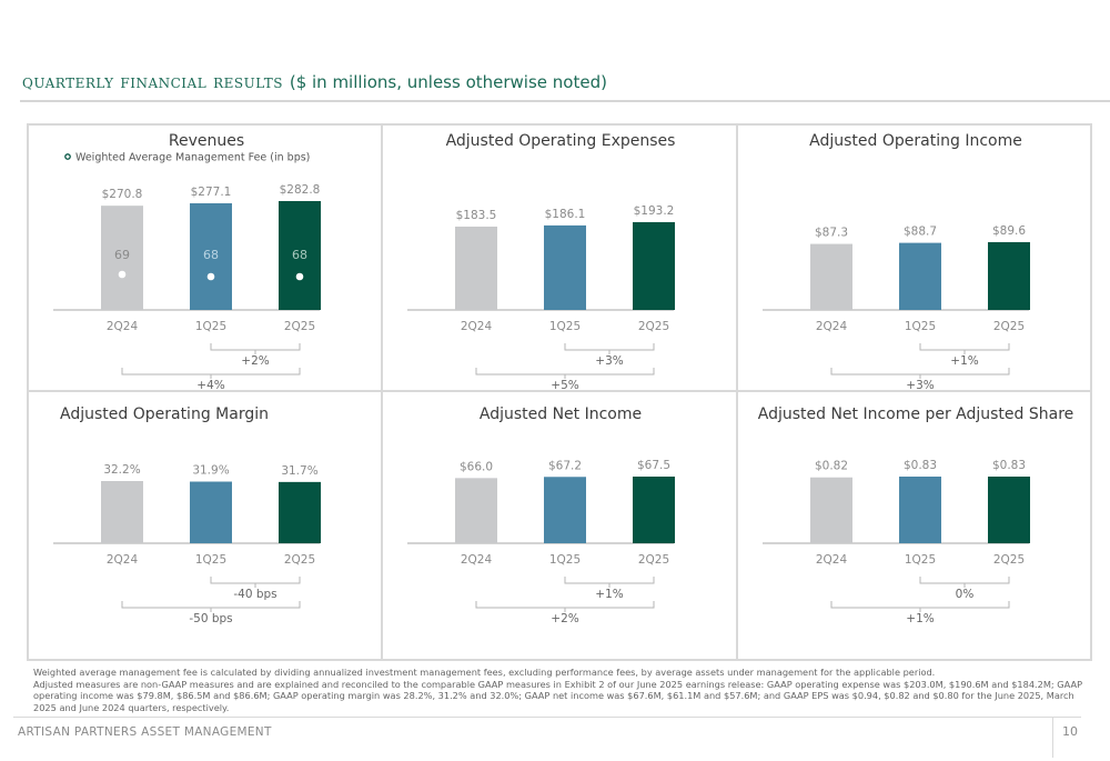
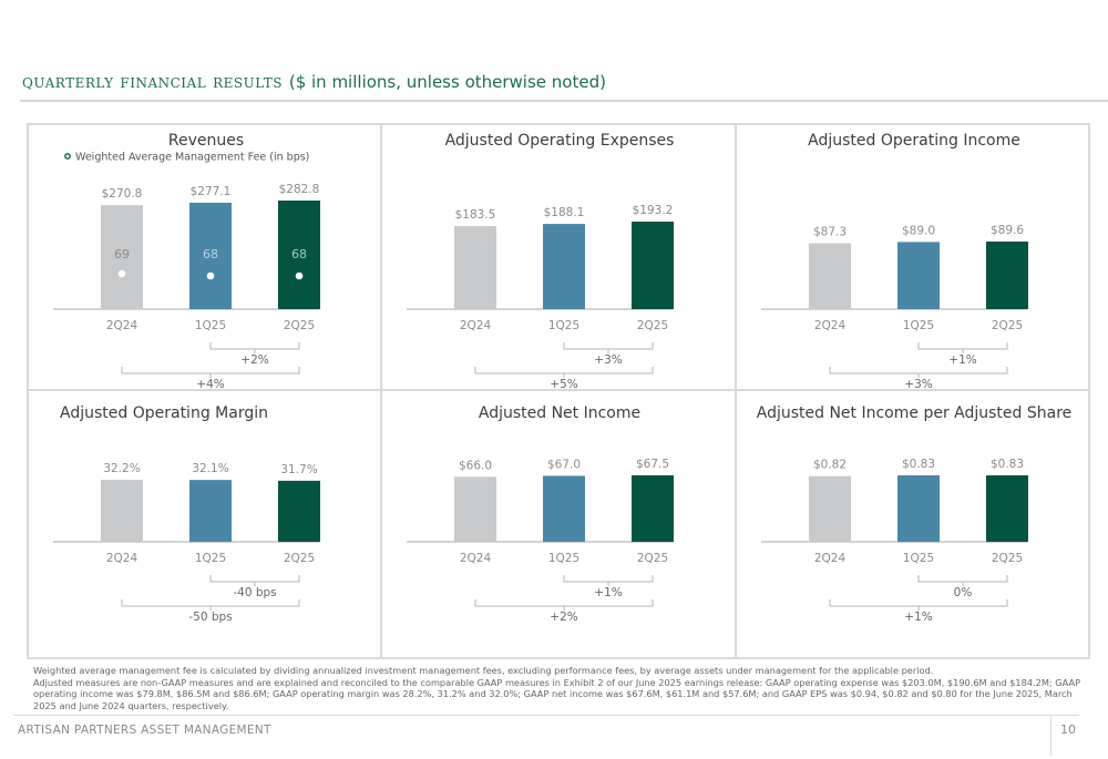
Adjusted Operating Expenses/1Q25: $186.1 -> $188.1
Adjusted Operating Income/1Q25: $88.7 -> $89.0
Adjusted Operating Margin/1Q25: 31.9% -> 32.1%
Adjusted Net Income/1Q25: $67.2 -> $67.0
